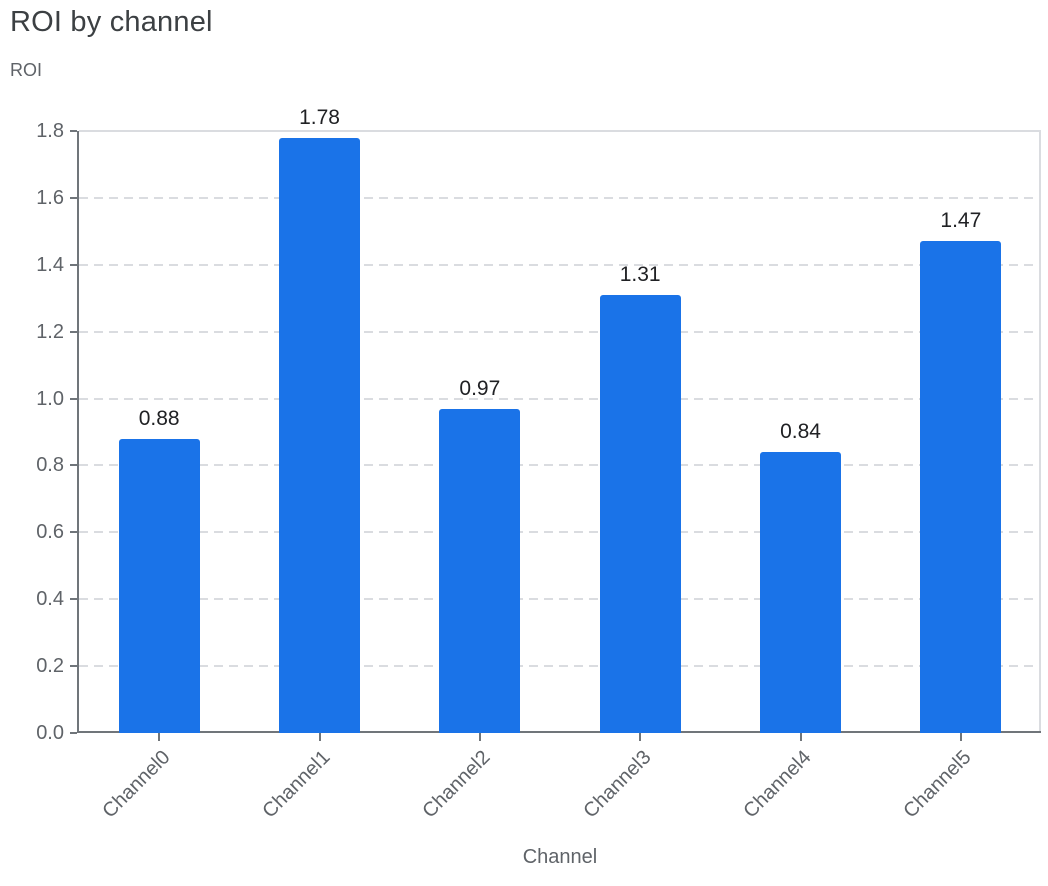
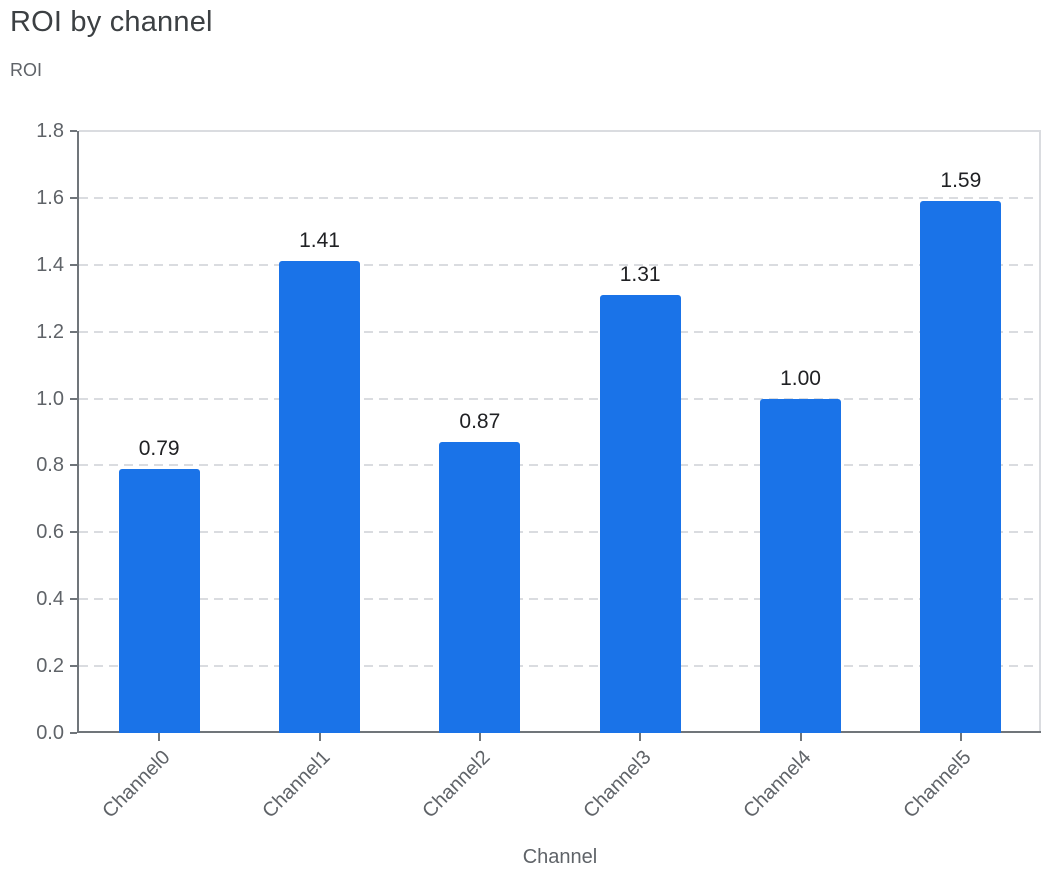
Channel0: 0.88 -> 0.79
Channel1: 1.78 -> 1.41
Channel2: 0.97 -> 0.87
Channel4: 0.84 -> 1.00
Channel5: 1.47 -> 1.59
